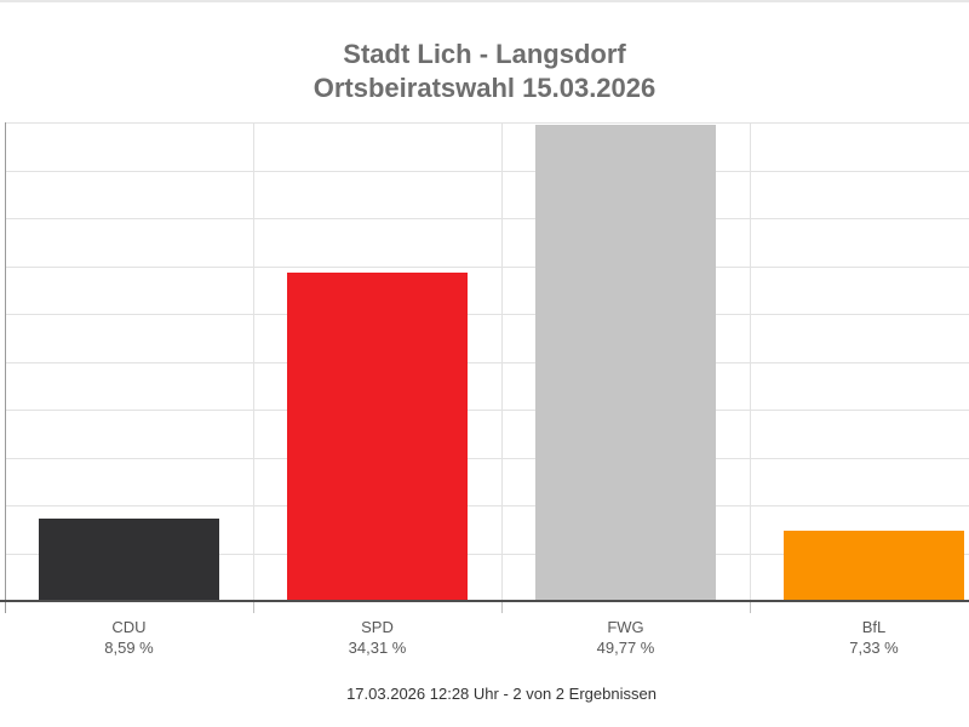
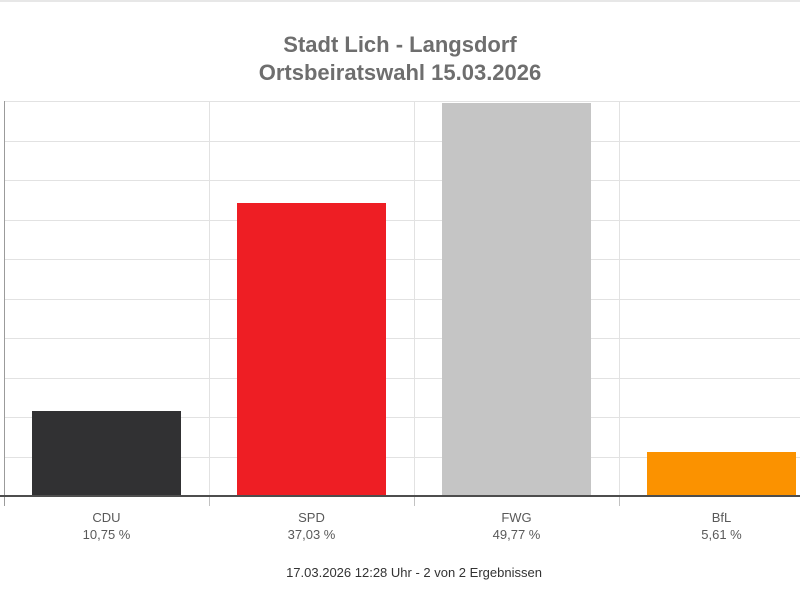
CDU: 8,59 -> 10,75
SPD: 34,31 -> 37,03
BfL: 7,33 -> 5,61
